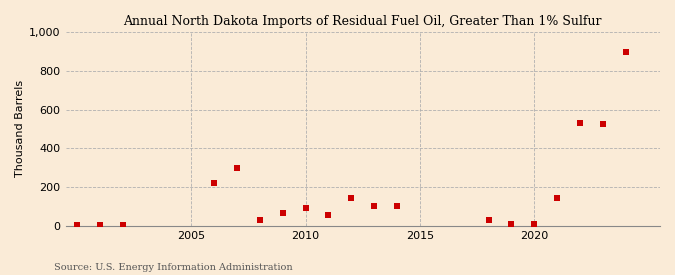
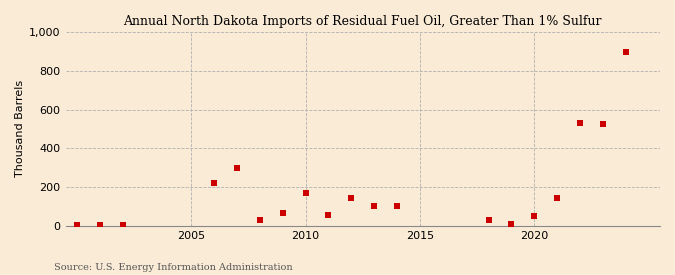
2010: 90 -> 170
2020: 10 -> 50
